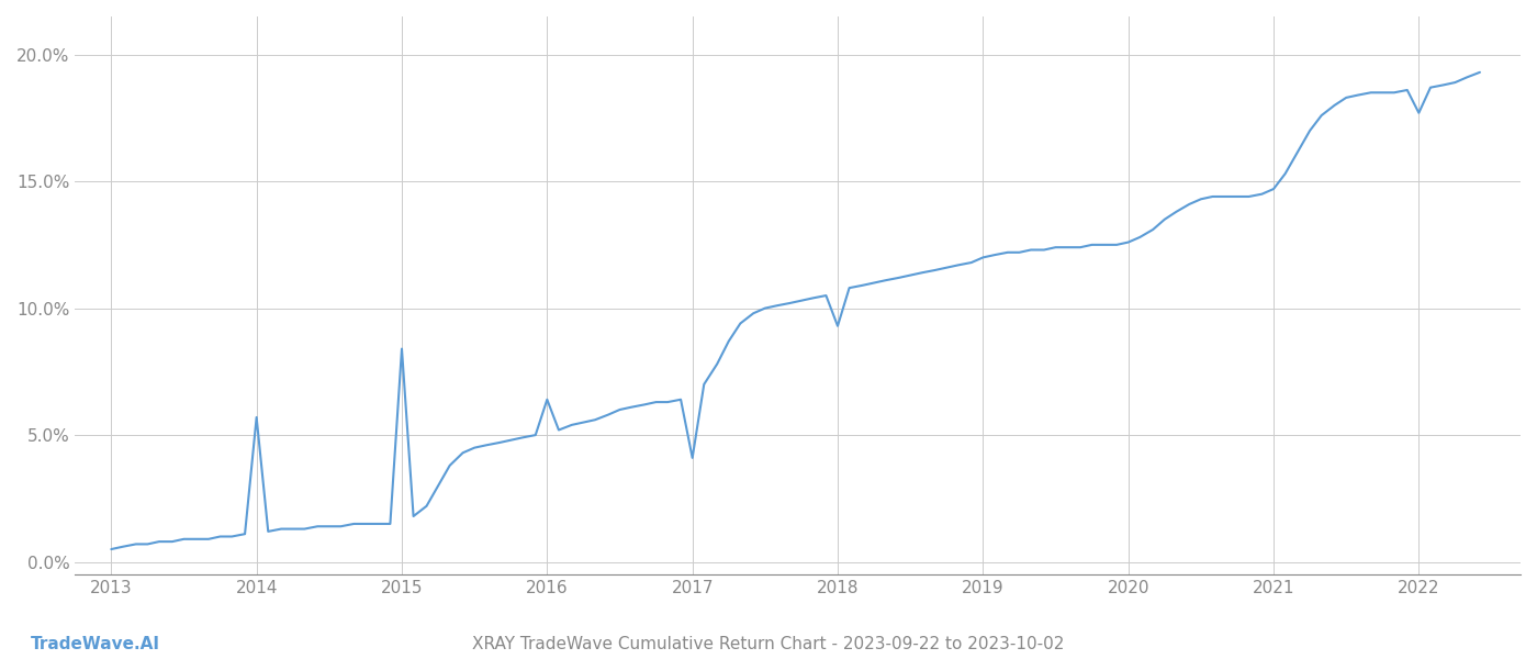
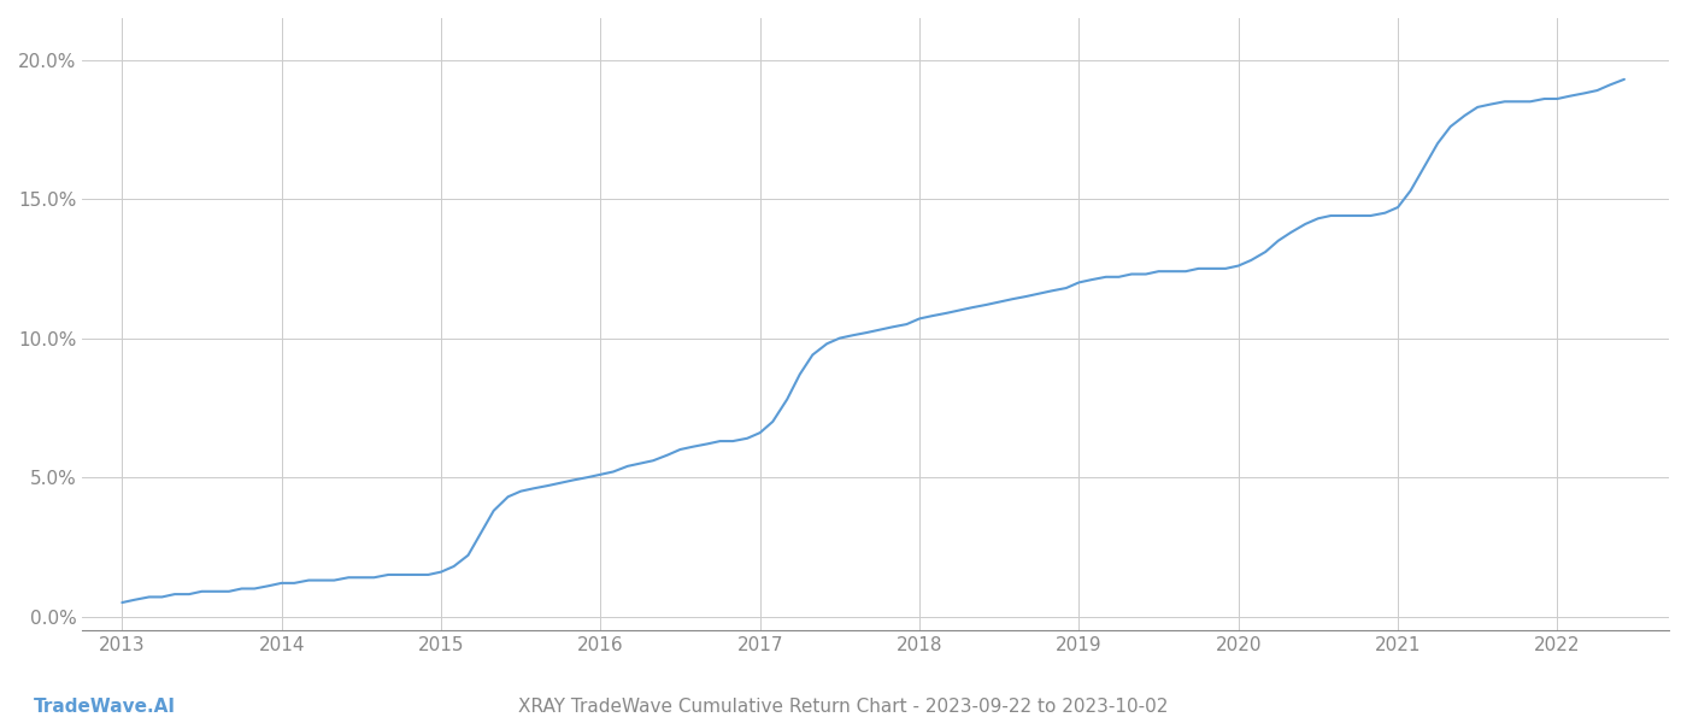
2014: 5.7% -> 1.2%
2015: 8.4% -> 1.6%
2016: 6.4% -> 5.1%
2017: 4.1% -> 6.6%
2018: 9.3% -> 10.7%
2022: 17.7% -> 18.6%
